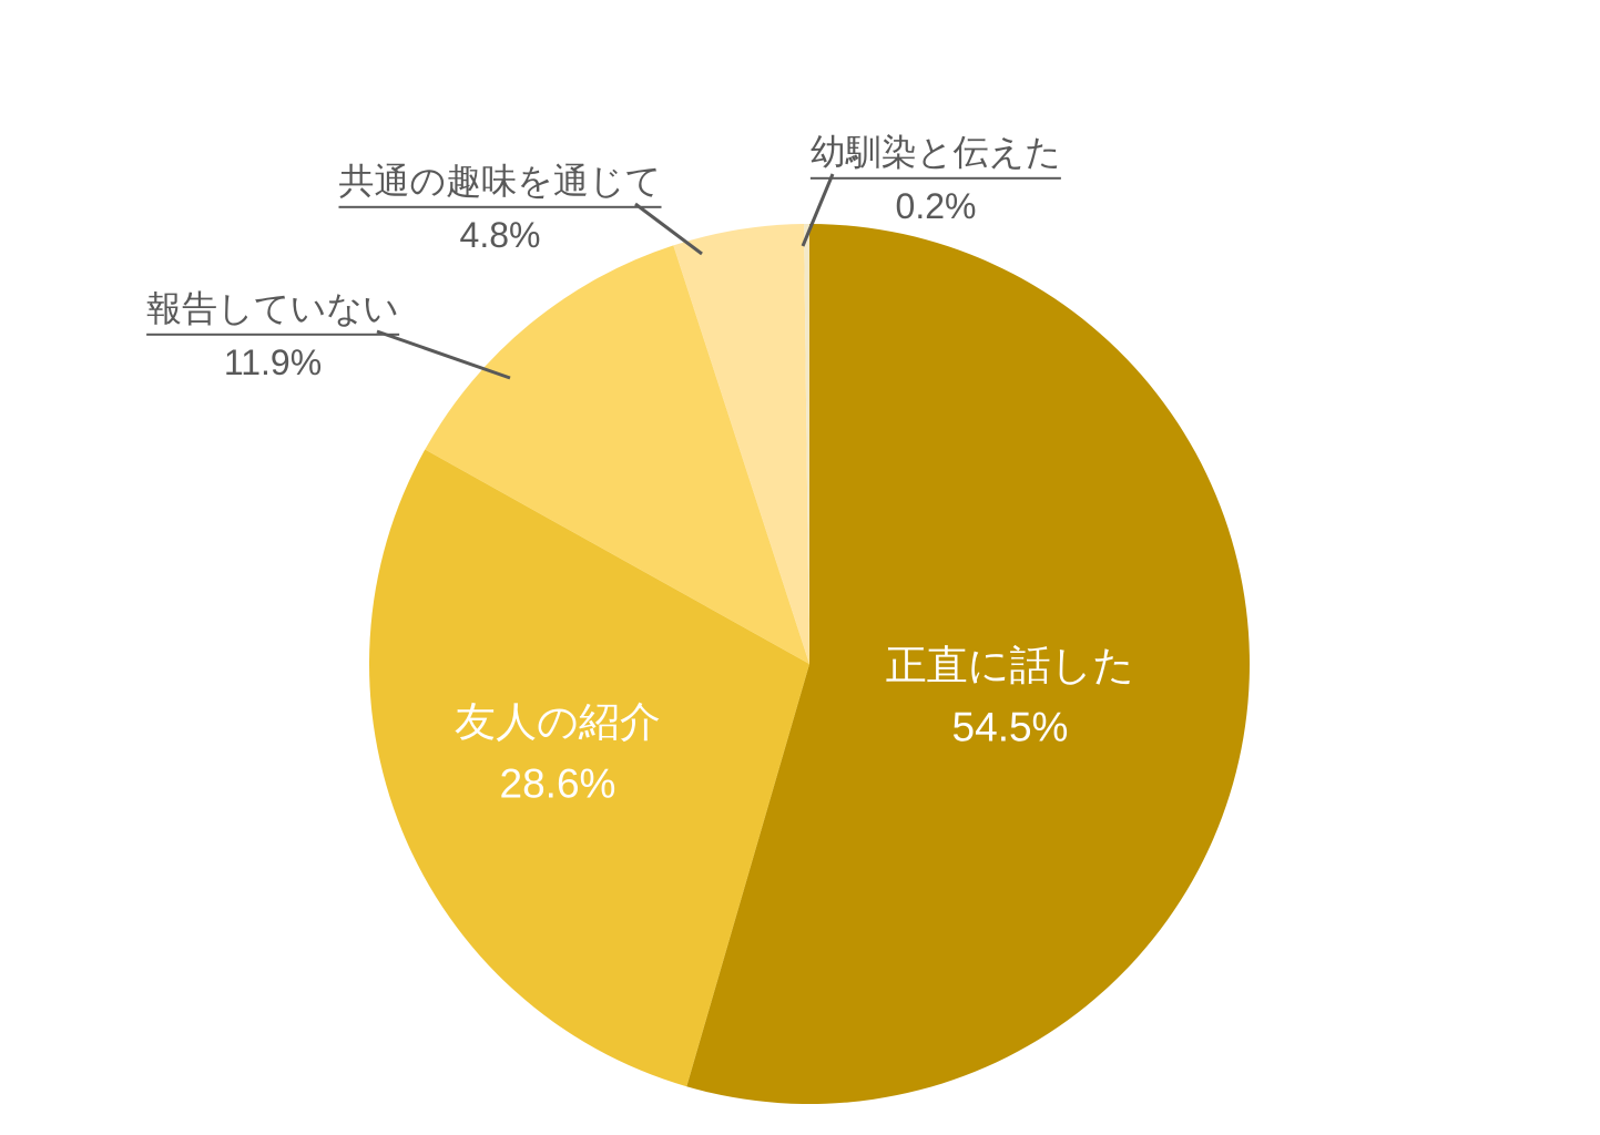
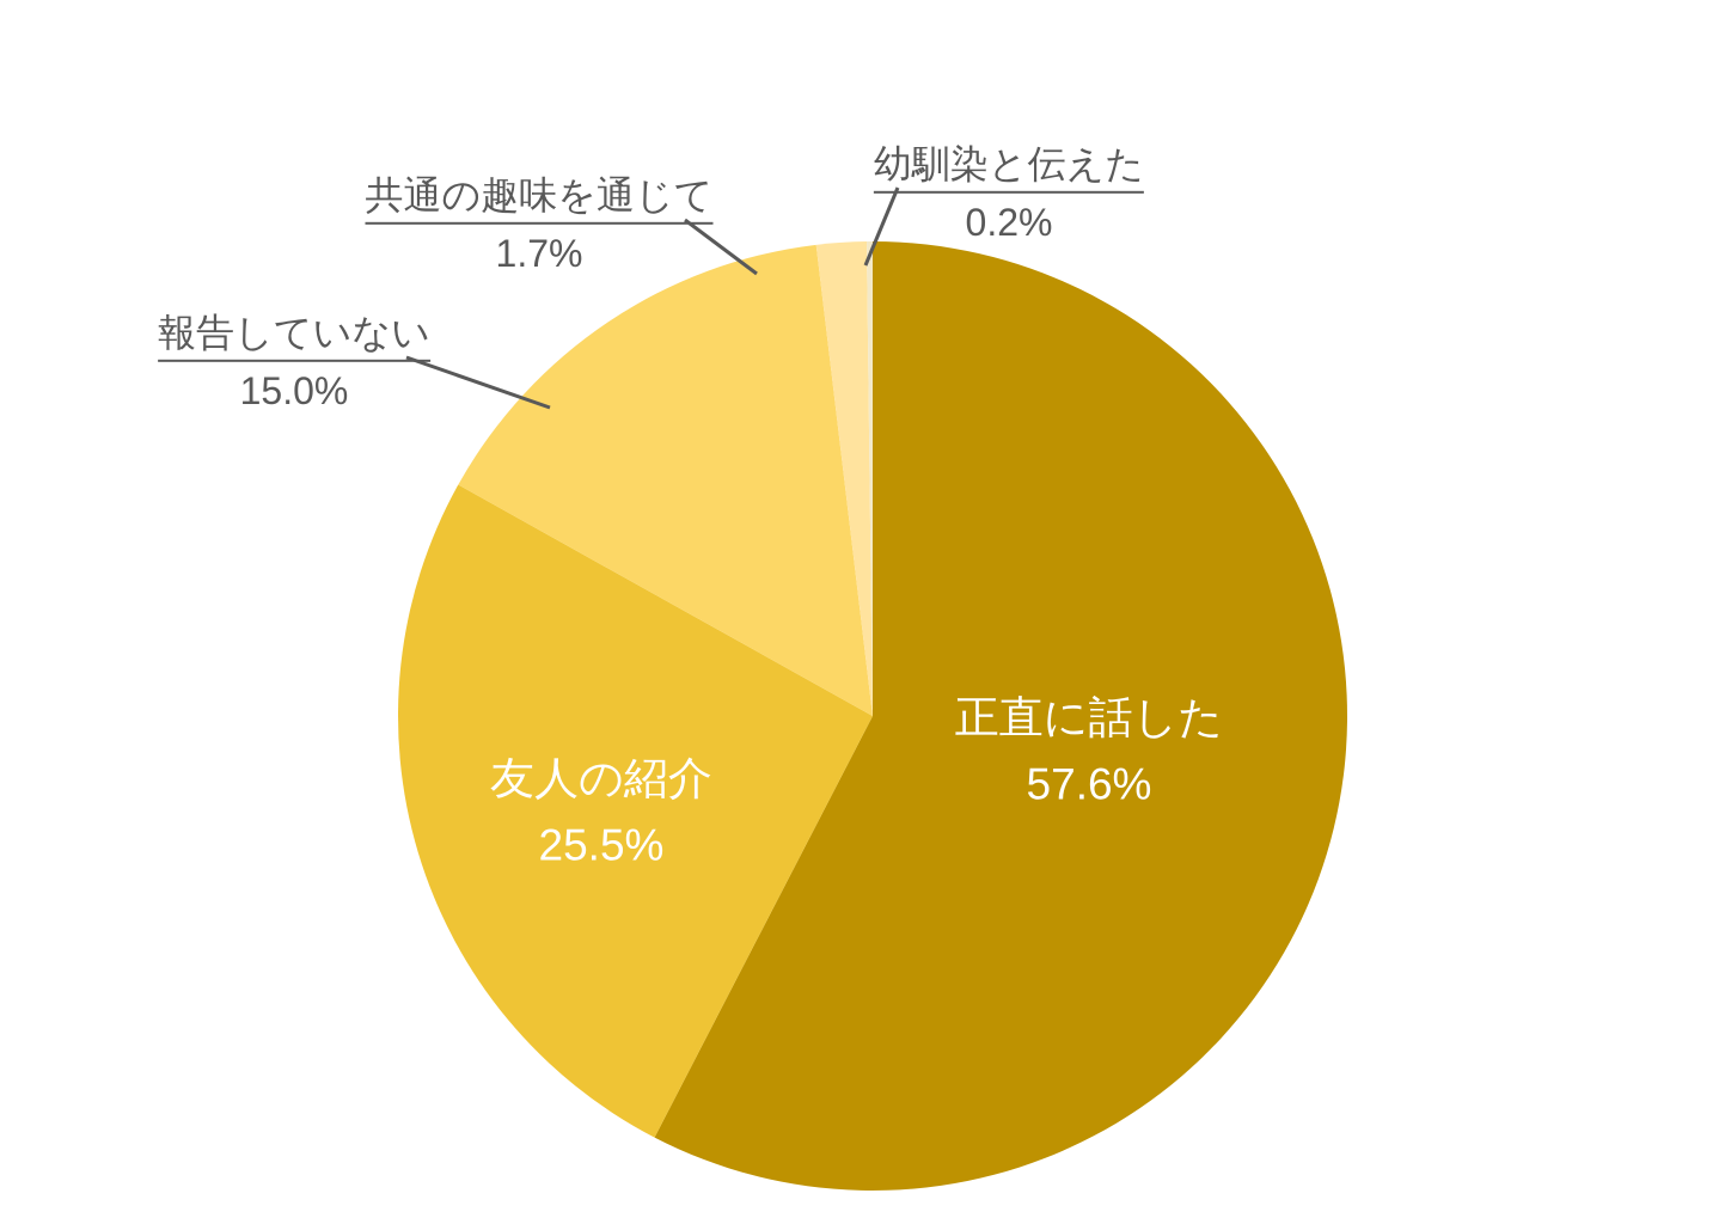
正直に話した: 54.5% -> 57.6%
友人の紹介: 28.6% -> 25.5%
報告していない: 11.9% -> 15.0%
共通の趣味を通じて: 4.8% -> 1.7%
